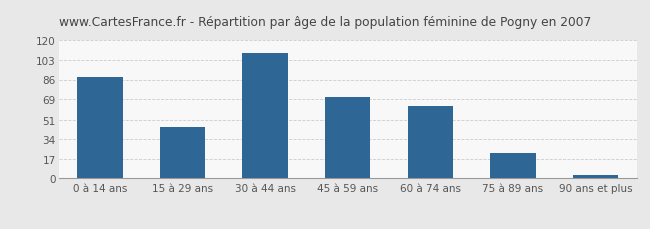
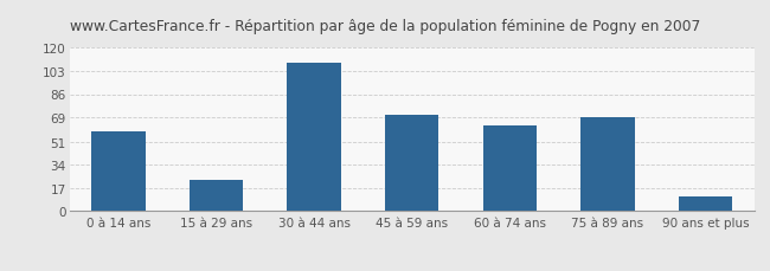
0 à 14 ans: 88 -> 59
15 à 29 ans: 45 -> 23
75 à 89 ans: 22 -> 69
90 ans et plus: 3 -> 11
